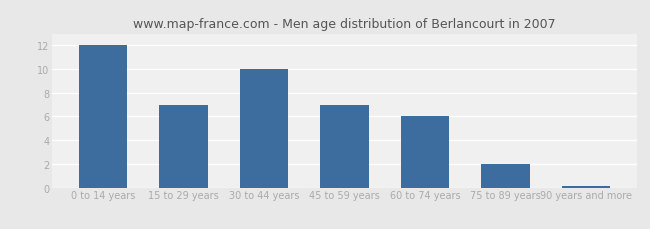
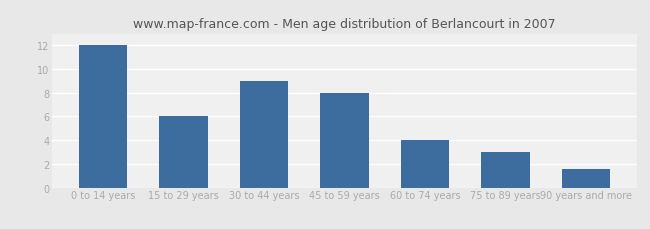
15 to 29 years: 7.0 -> 6.0
30 to 44 years: 10.0 -> 9.0
45 to 59 years: 7.0 -> 8.0
60 to 74 years: 6.0 -> 4.0
75 to 89 years: 2.0 -> 3.0
90 years and more: 0.1 -> 1.6
